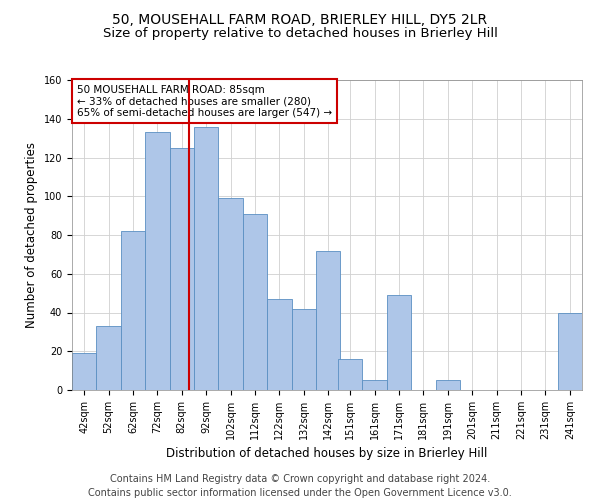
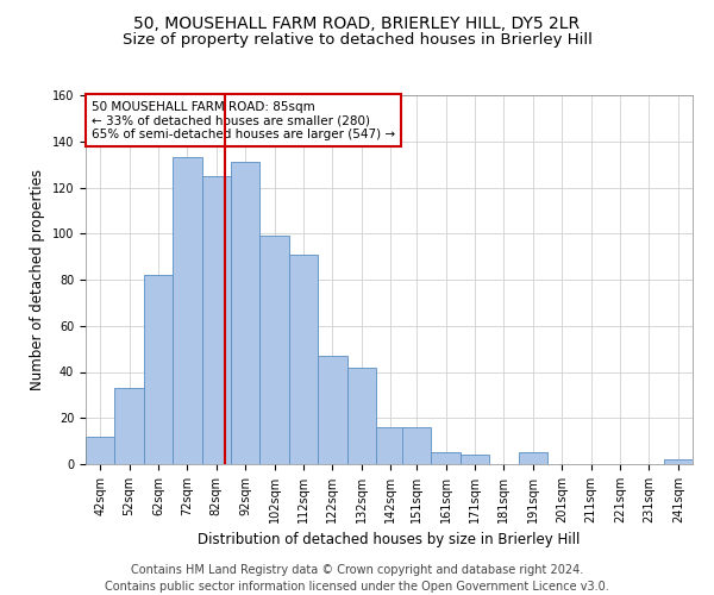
42sqm: 19 -> 12
92sqm: 136 -> 131
142sqm: 72 -> 16
171sqm: 49 -> 4
241sqm: 40 -> 2
